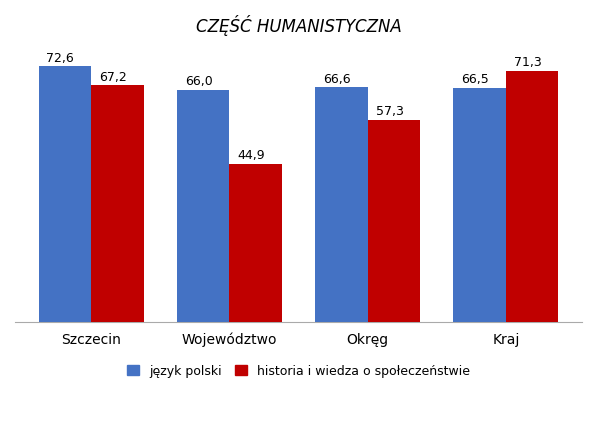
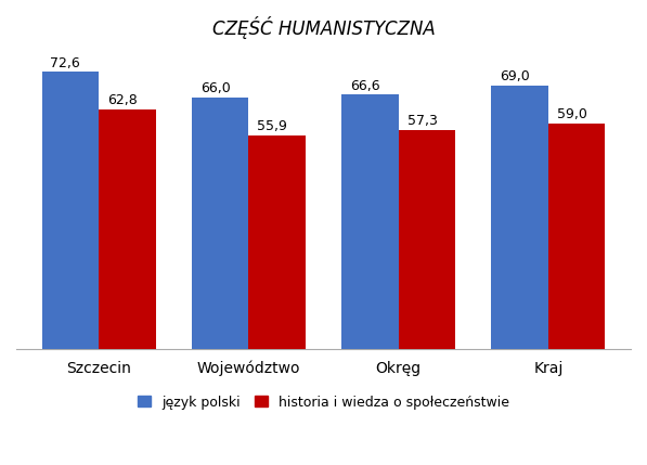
historia i wiedza o społeczeństwie/Szczecin: 67,2 -> 62,8
historia i wiedza o społeczeństwie/Województwo: 44,9 -> 55,9
język polski/Kraj: 66,5 -> 69,0
historia i wiedza o społeczeństwie/Kraj: 71,3 -> 59,0
